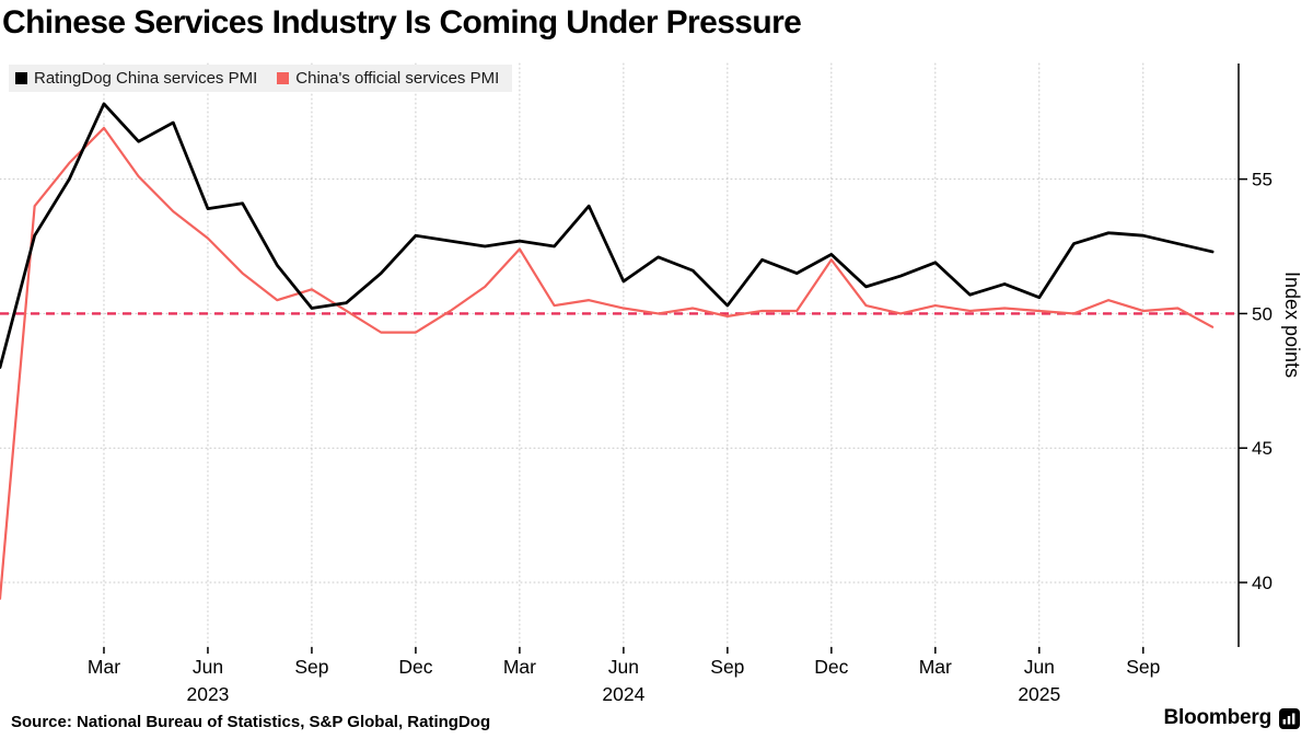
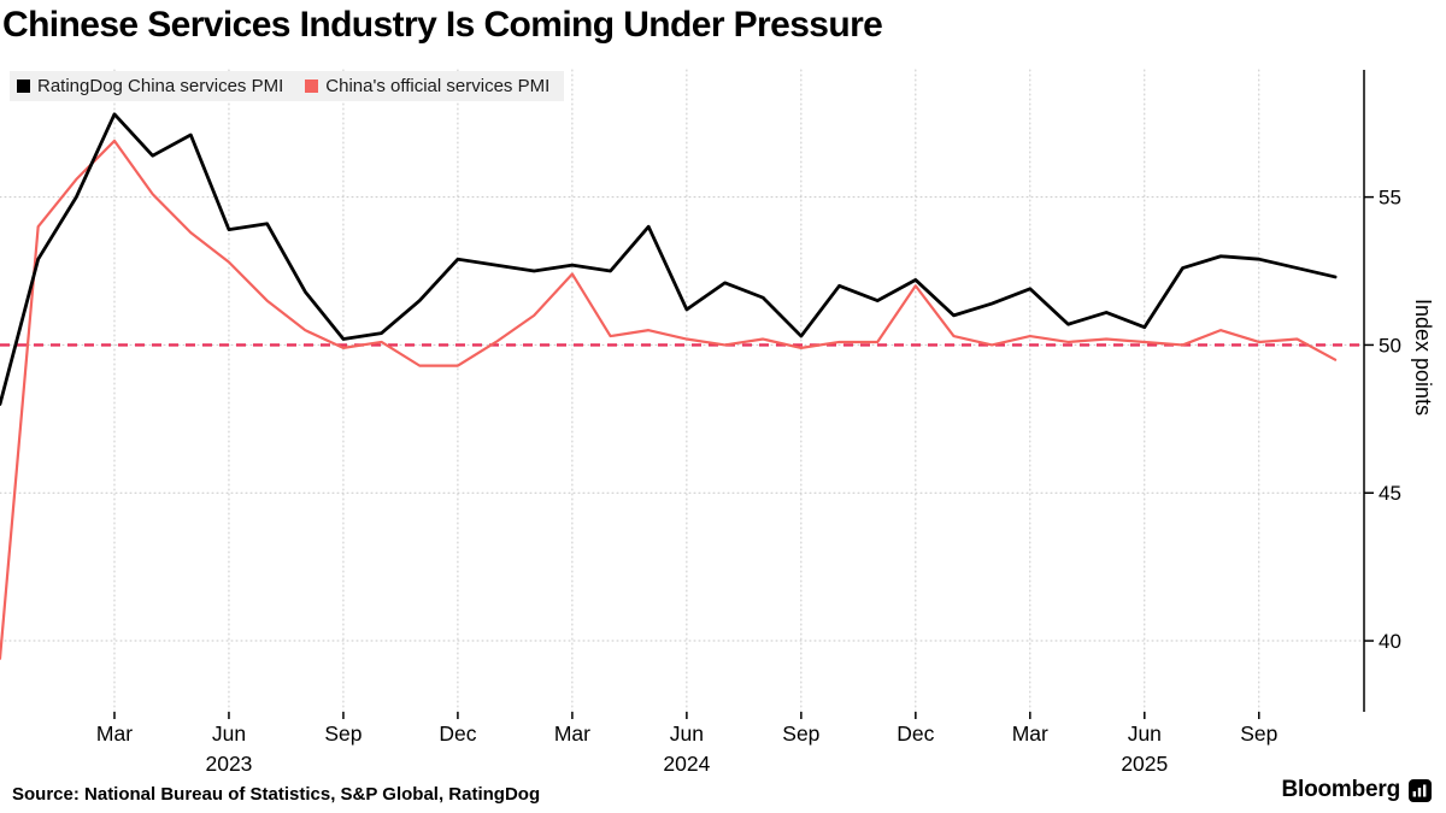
China's official services PMI/Sep 2023: 50.9 -> 49.9
